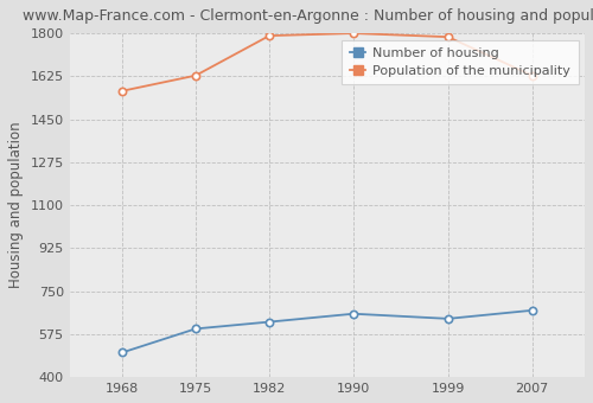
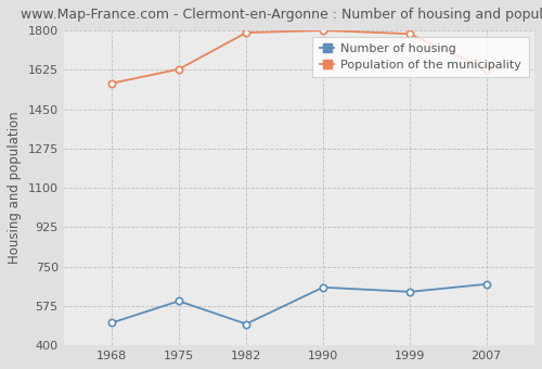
Number of housing/1982: 625 -> 495
